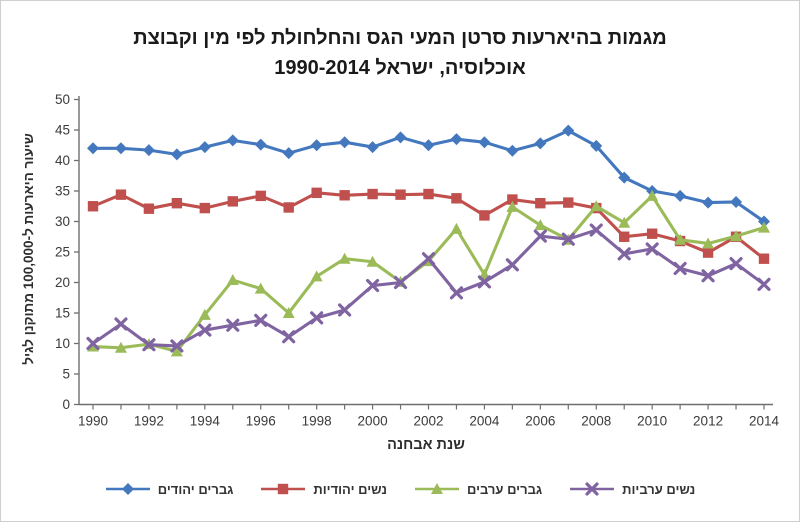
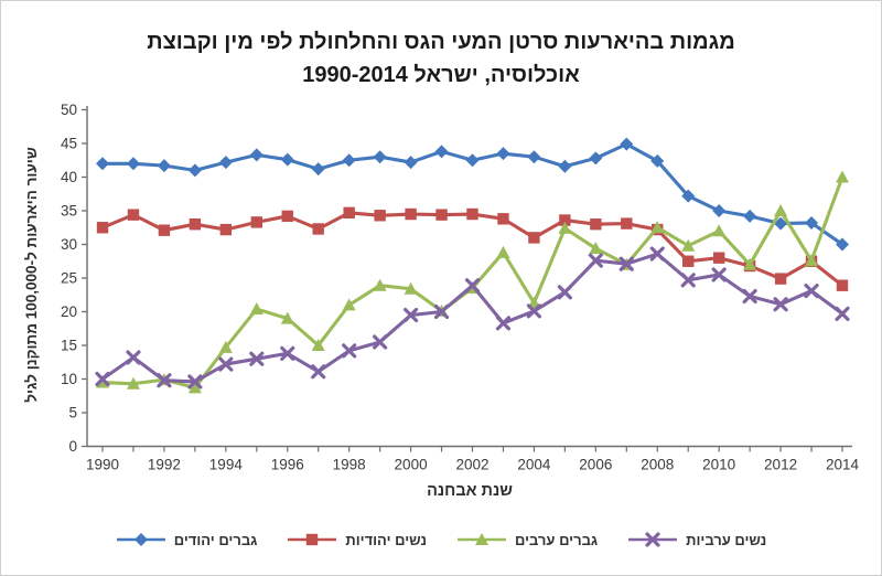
גברים ערבים/2010: 34 -> 32
גברים ערבים/2012: 26 -> 35
גברים ערבים/2014: 29 -> 40
